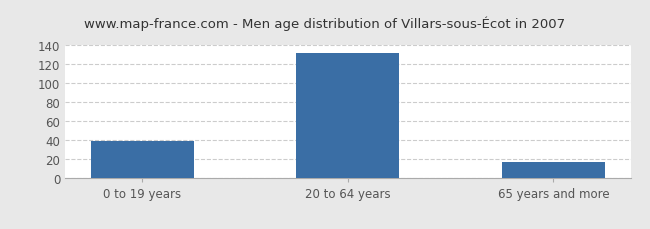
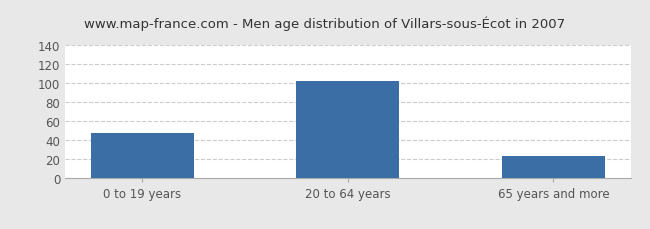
0 to 19 years: 39 -> 48
20 to 64 years: 132 -> 102
65 years and more: 17 -> 24
